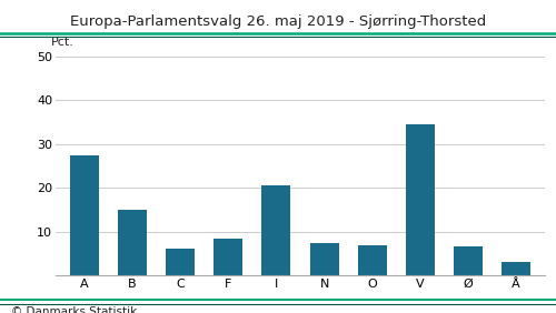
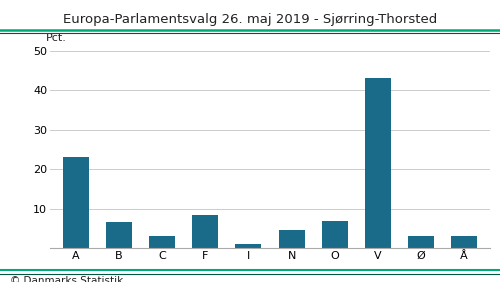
A: 27.5 -> 23.0
B: 15.0 -> 6.5
C: 6.0 -> 3.0
I: 20.5 -> 1.0
N: 7.5 -> 4.5
V: 34.5 -> 43.0
Ø: 6.5 -> 3.0
